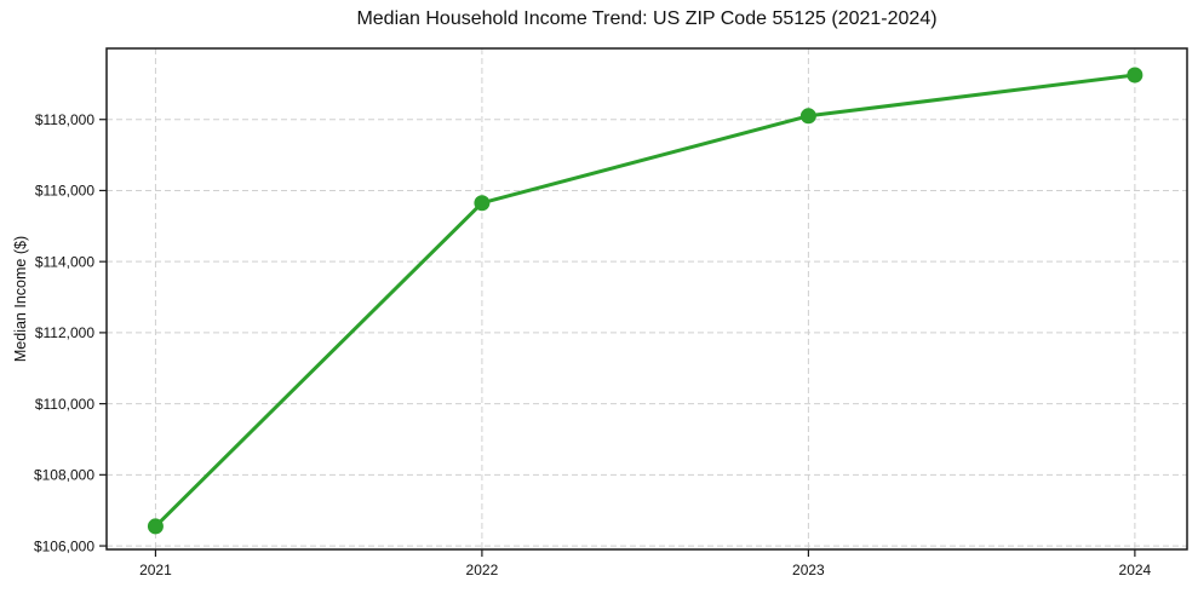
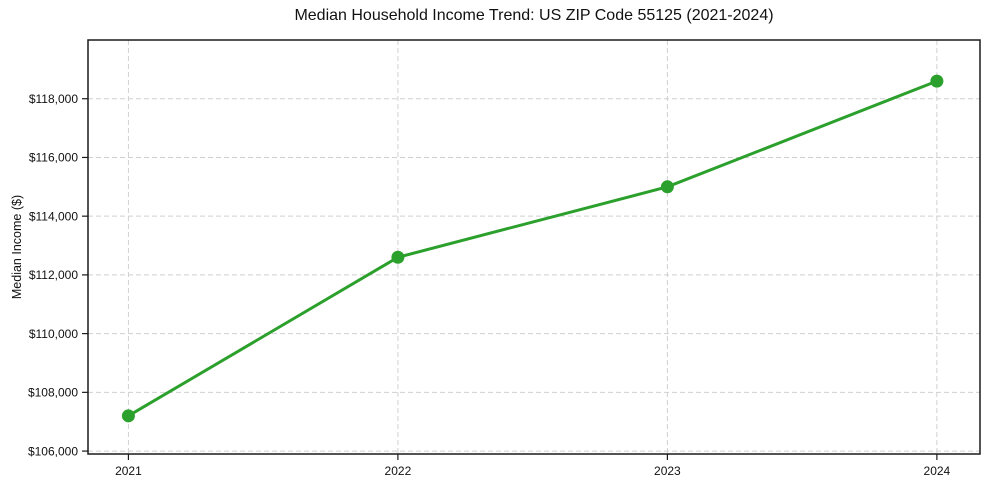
2021: $106600 -> $107200
2022: $115600 -> $112600
2023: $118100 -> $115000
2024: $119200 -> $118600
